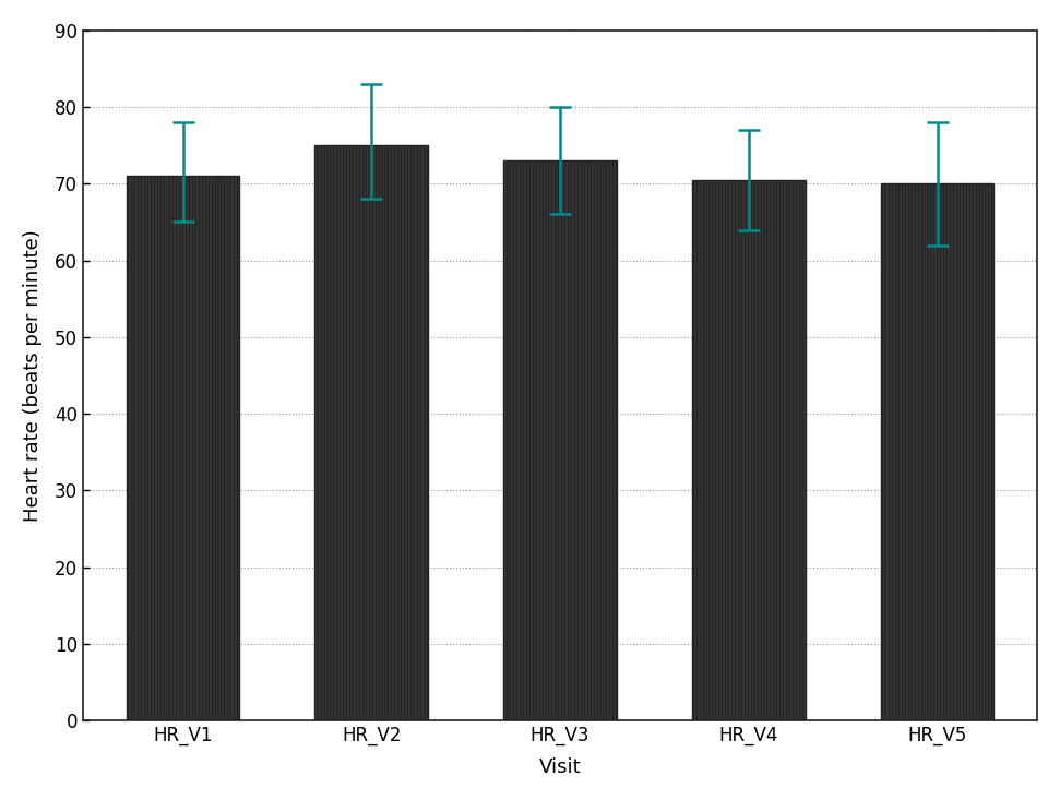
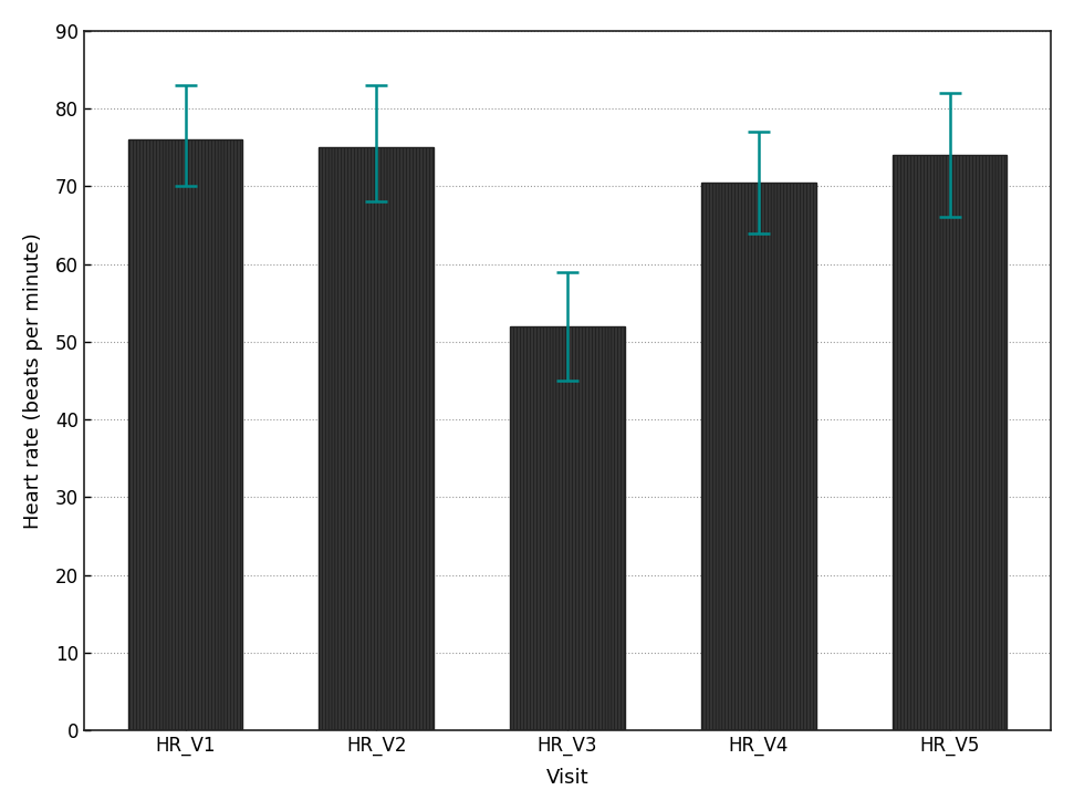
HR_V1: 71.0 -> 76.0
HR_V3: 73.0 -> 52.0
HR_V5: 70.0 -> 74.0
